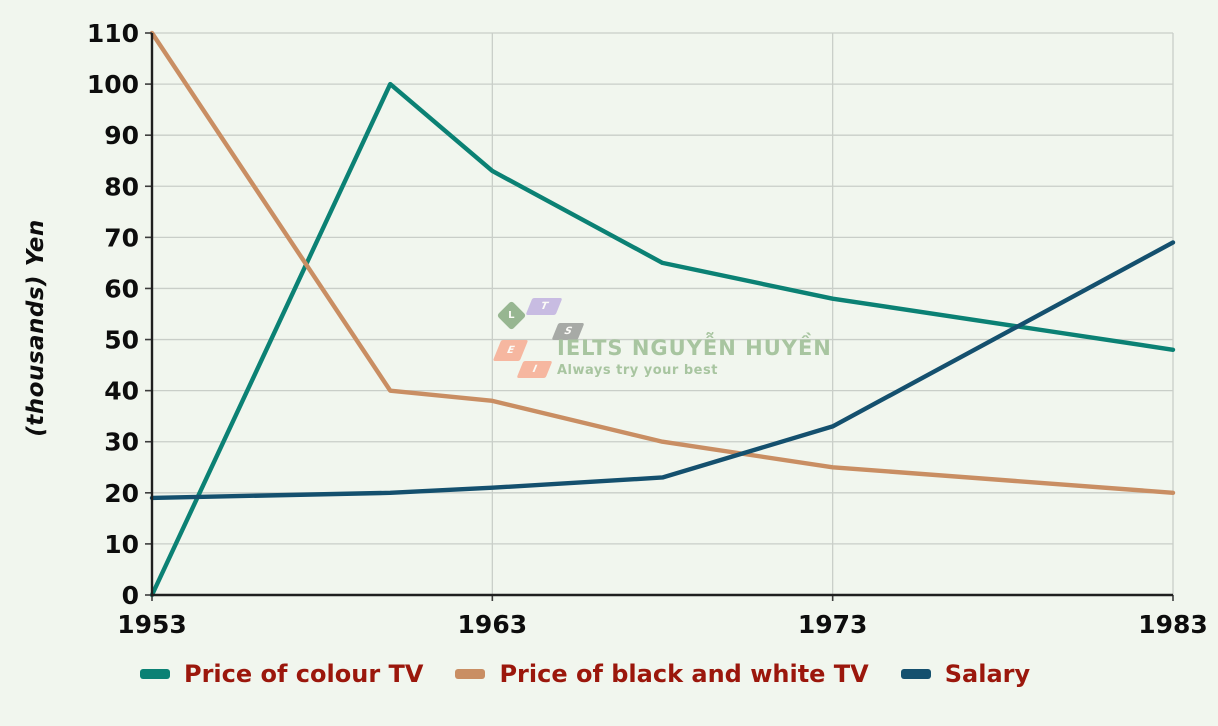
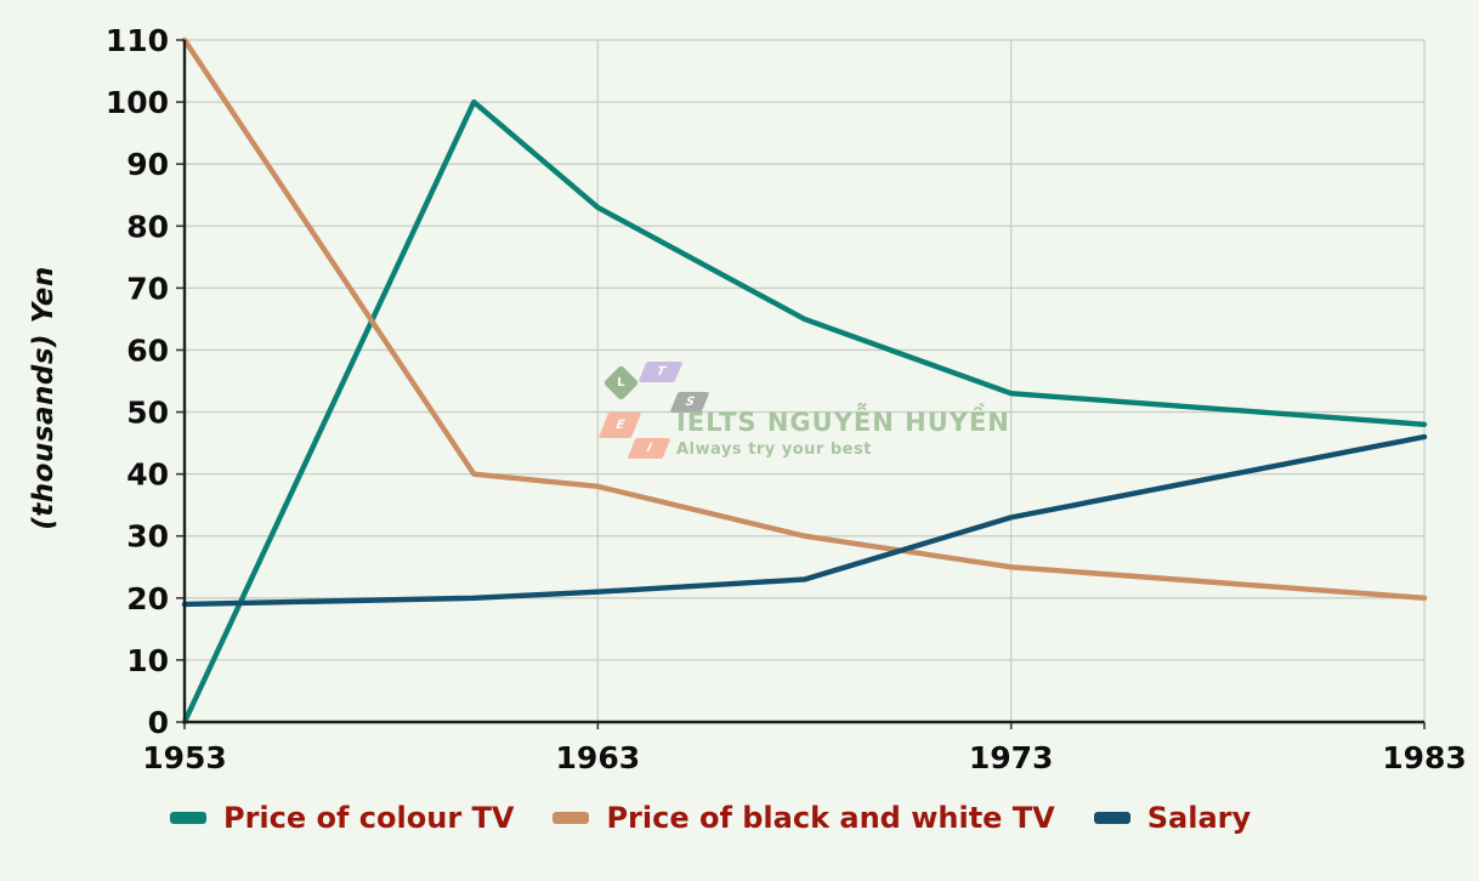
Price of colour TV/1973: 58 -> 53
Salary/1983: 69 -> 46
